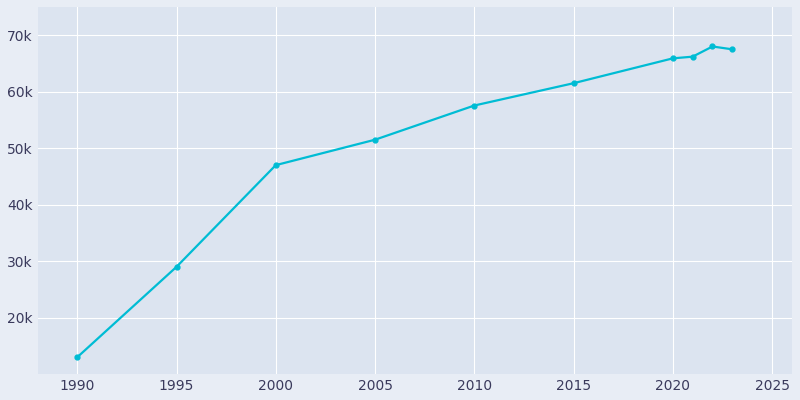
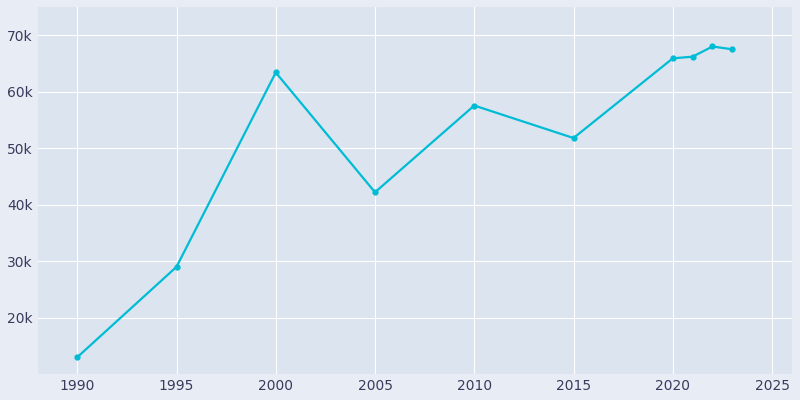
2000: 47.0k -> 63.4k
2005: 51.5k -> 42.2k
2015: 61.5k -> 51.8k
